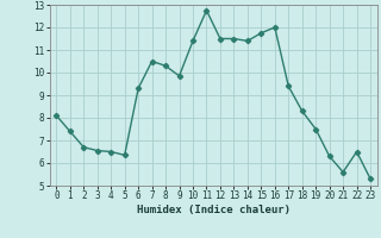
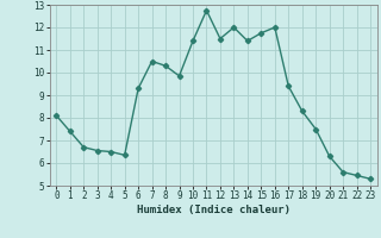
13: 11.5 -> 12.0
22: 6.5 -> 5.5
